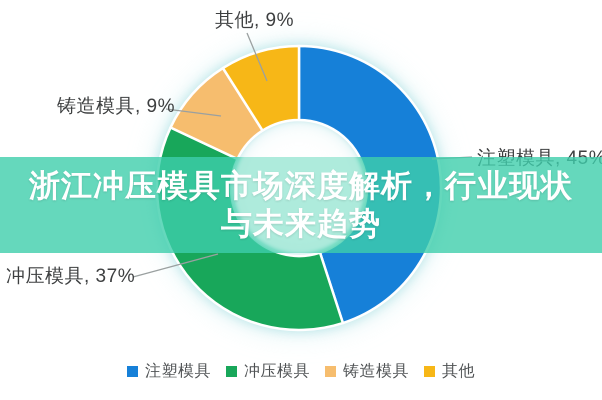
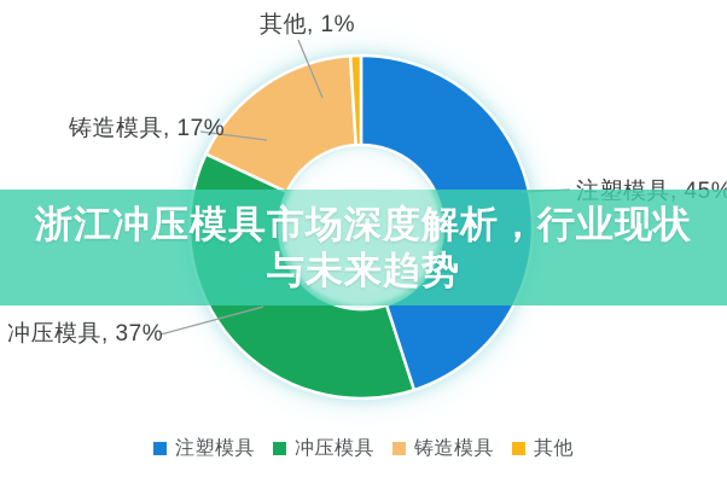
铸造模具: 9% -> 17%
其他: 9% -> 1%
